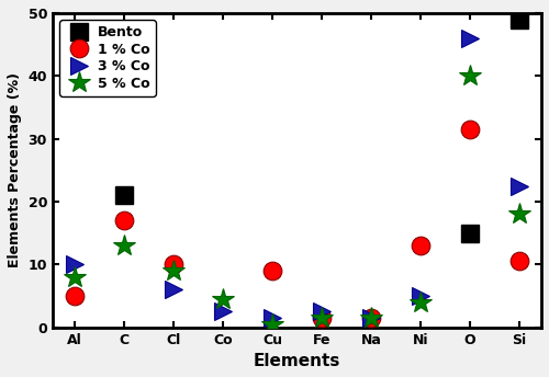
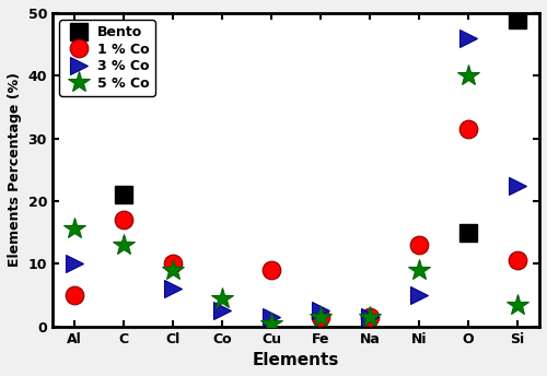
5 % Co/Al: 8.0 -> 15.6
5 % Co/Ni: 4.0 -> 9.0
5 % Co/Si: 18.0 -> 3.4
